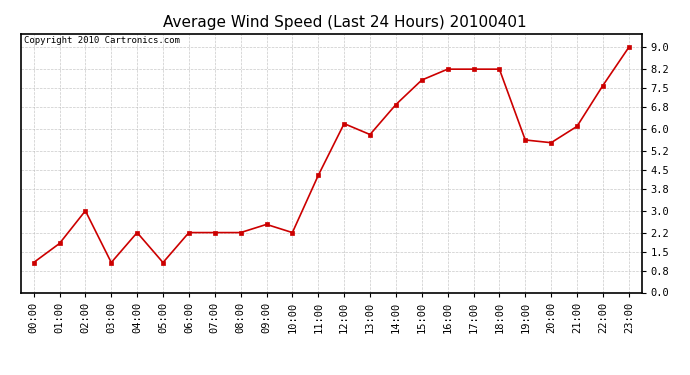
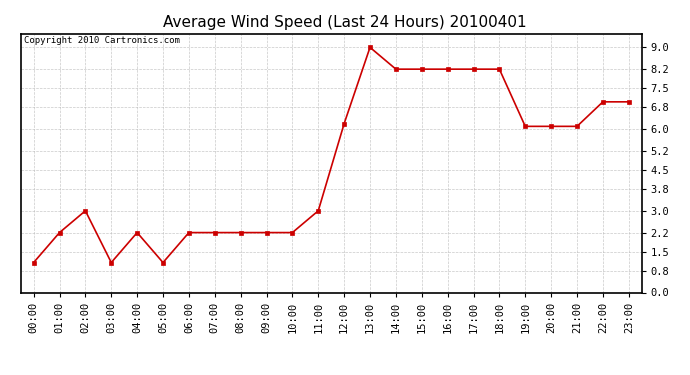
01:00: 1.8 -> 2.2
09:00: 2.5 -> 2.2
11:00: 4.3 -> 3.0
13:00: 5.8 -> 9.0
14:00: 6.9 -> 8.2
15:00: 7.8 -> 8.2
19:00: 5.6 -> 6.1
20:00: 5.5 -> 6.1
22:00: 7.6 -> 7.0
23:00: 9.0 -> 7.0
